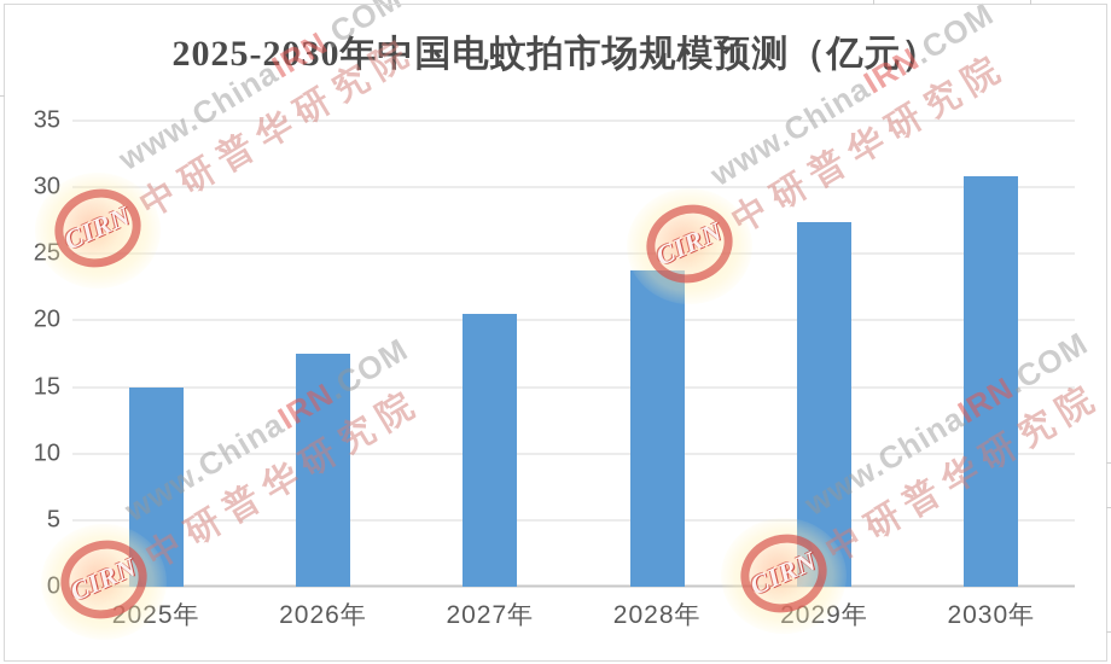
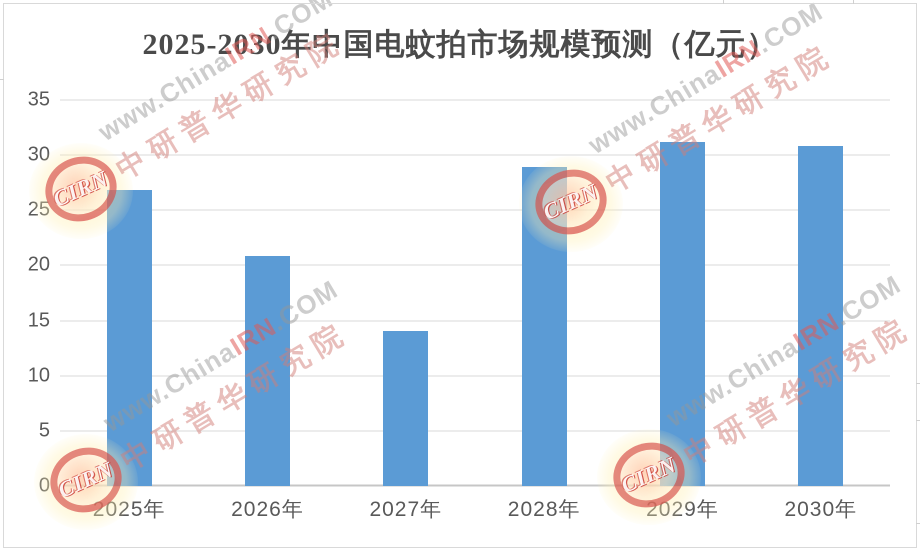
2025年: 15.0 -> 26.8
2026年: 17.5 -> 20.9
2027年: 20.5 -> 14.1
2028年: 23.8 -> 28.9
2029年: 27.4 -> 31.2
